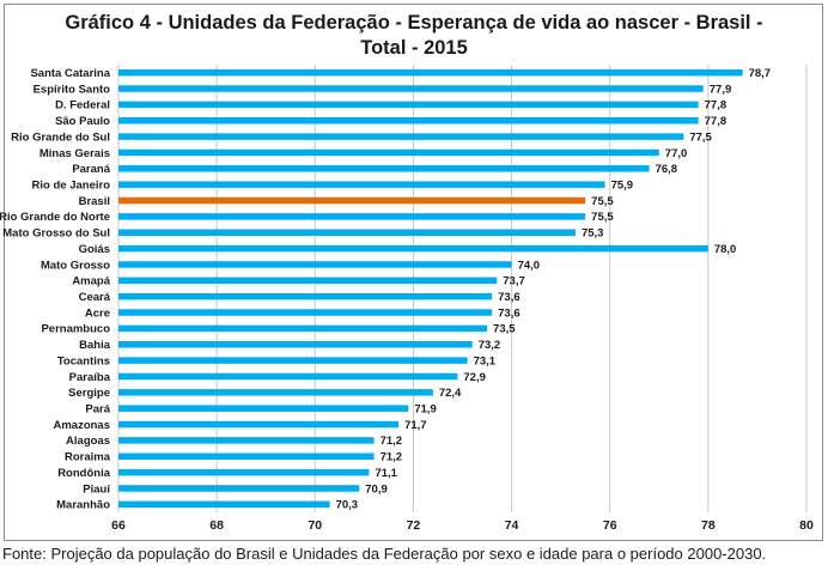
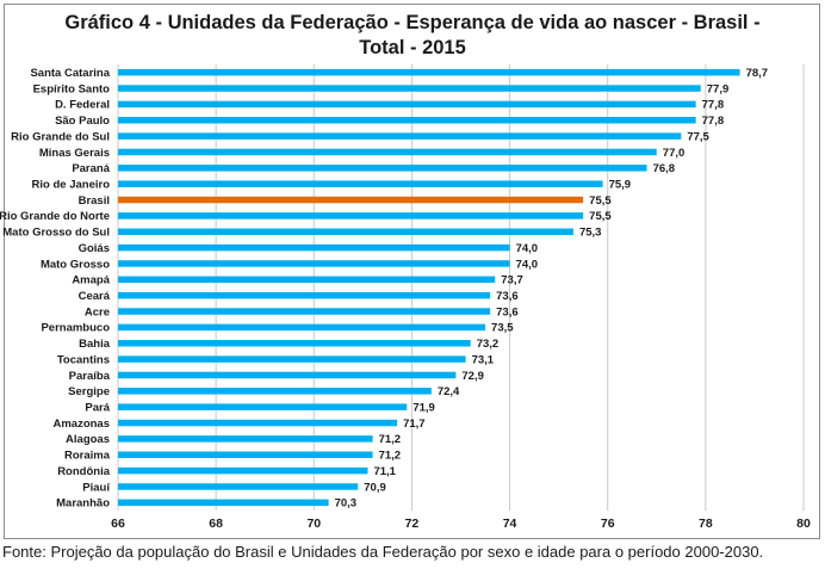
Goiás: 78,0 -> 74,0
